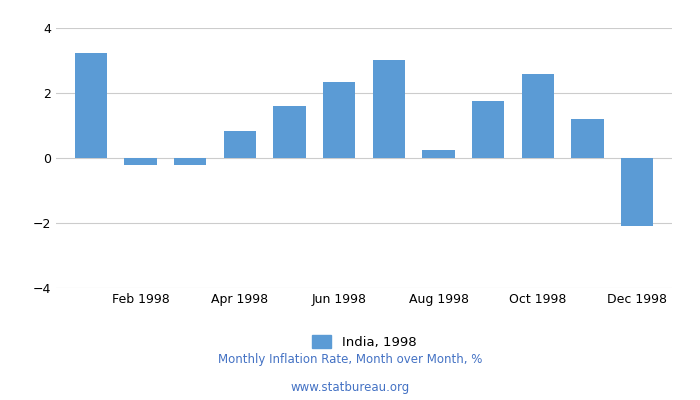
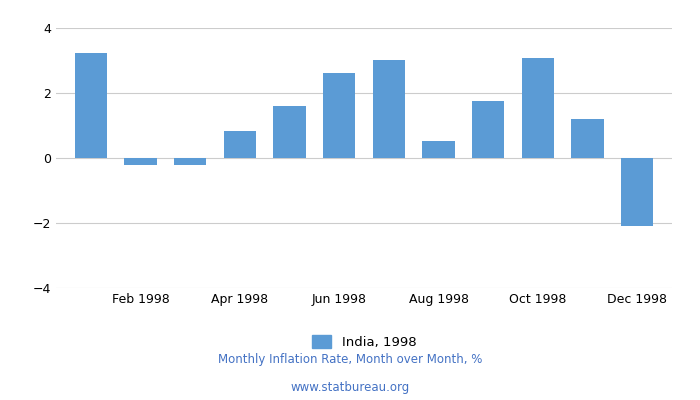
Jun 1998: 2.35 -> 2.62
Aug 1998: 0.25 -> 0.51
Oct 1998: 2.60 -> 3.08
